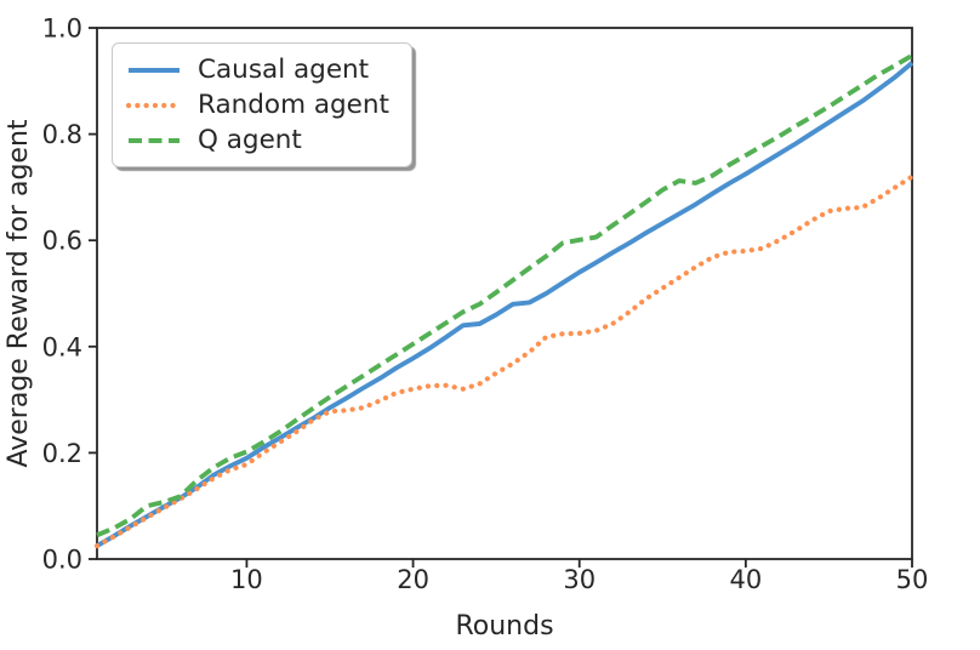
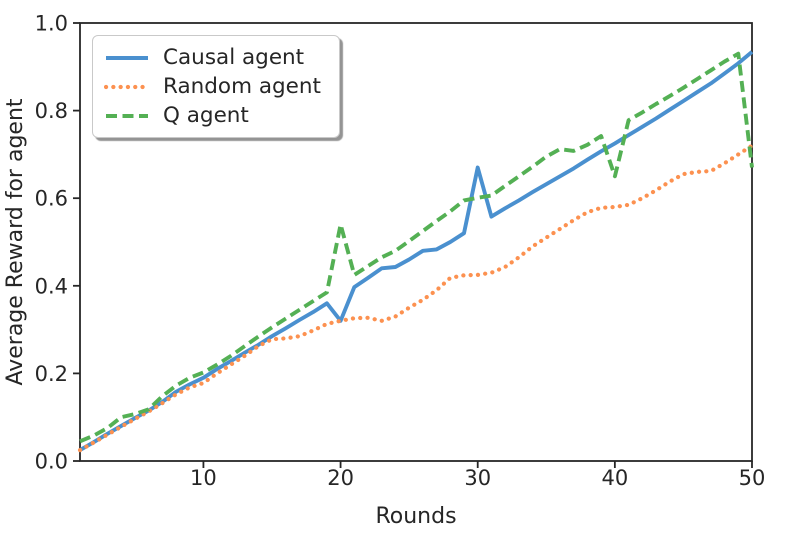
Causal agent/20: 0.38 -> 0.32
Q agent/20: 0.41 -> 0.54
Causal agent/30: 0.54 -> 0.67
Q agent/40: 0.76 -> 0.65
Q agent/50: 0.95 -> 0.67
